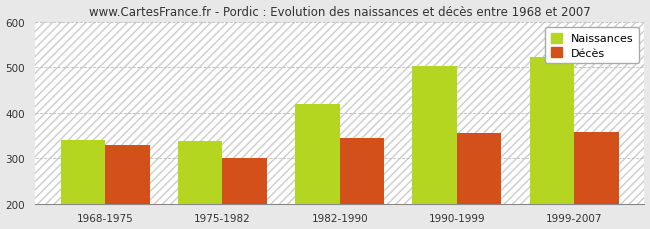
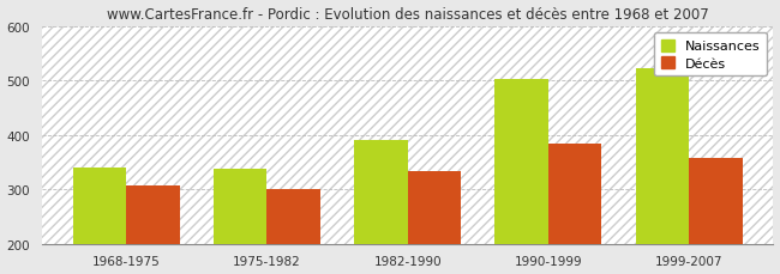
Décès/1968-1975: 330 -> 308
Naissances/1982-1990: 420 -> 390
Décès/1982-1990: 345 -> 333
Décès/1990-1999: 355 -> 383
